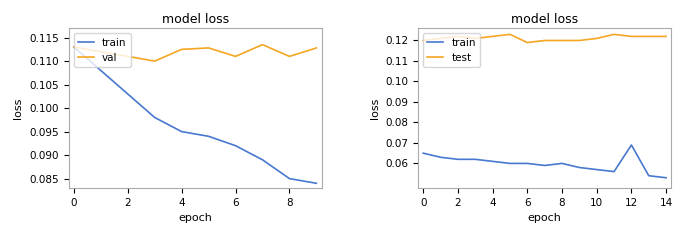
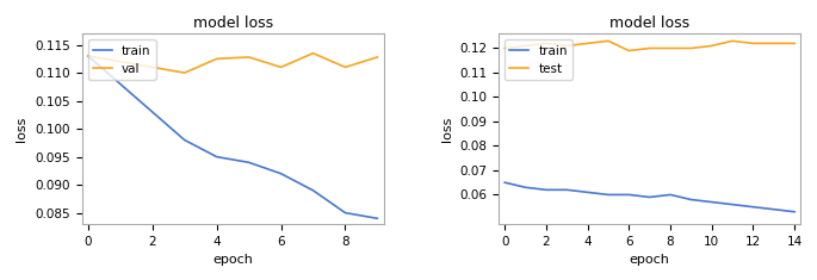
train/12: 0.069 -> 0.055
